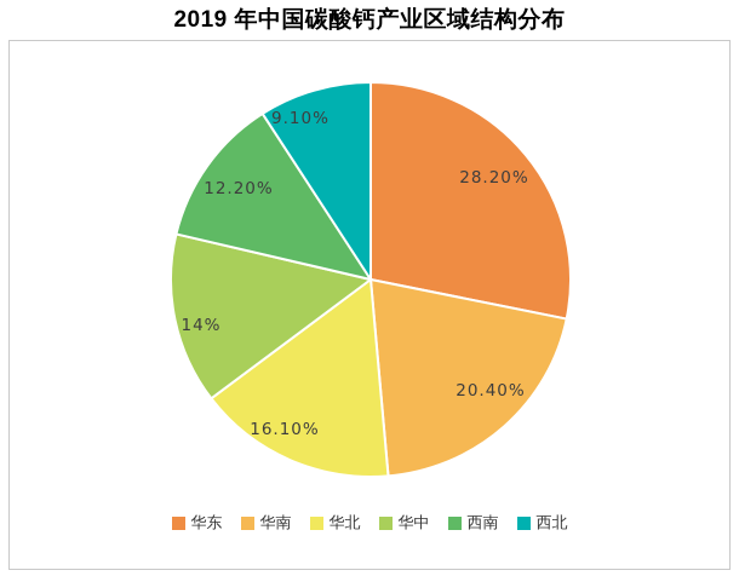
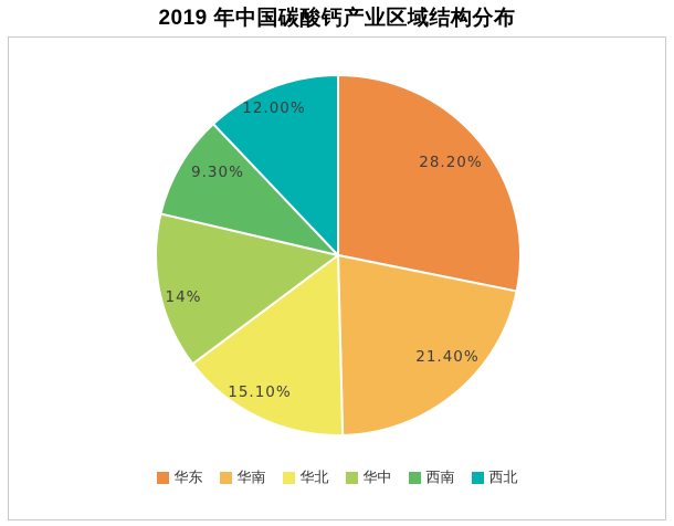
华南: 20.40% -> 21.40%
华北: 16.10% -> 15.10%
西南: 12.20% -> 9.30%
西北: 9.10% -> 12.00%
